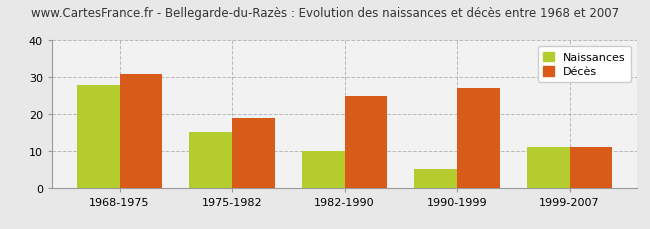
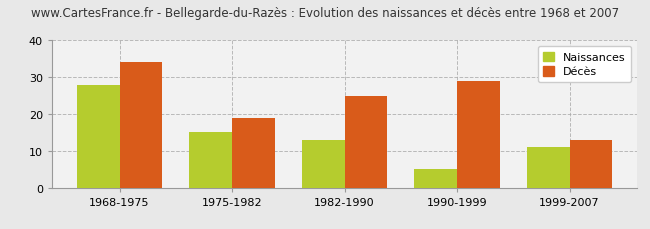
Décès/1968-1975: 31 -> 34
Naissances/1982-1990: 10 -> 13
Décès/1990-1999: 27 -> 29
Décès/1999-2007: 11 -> 13
